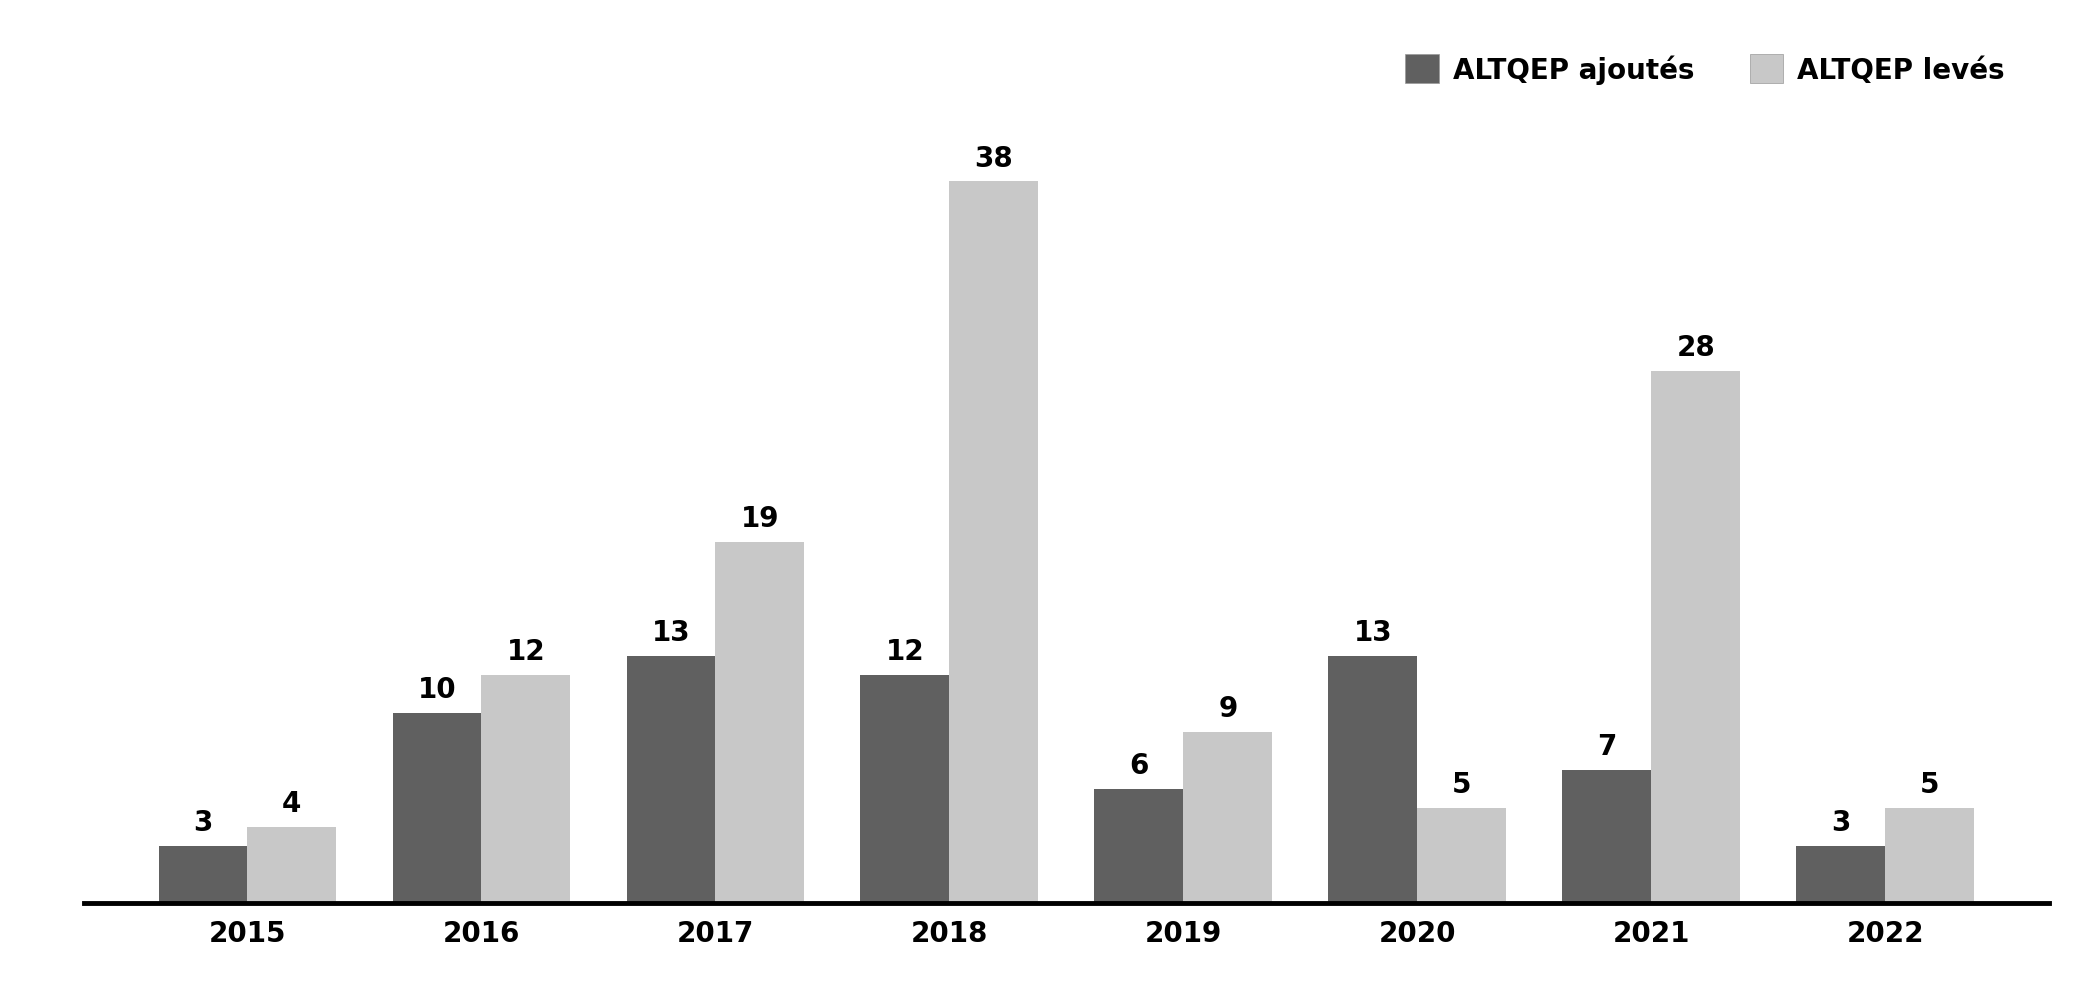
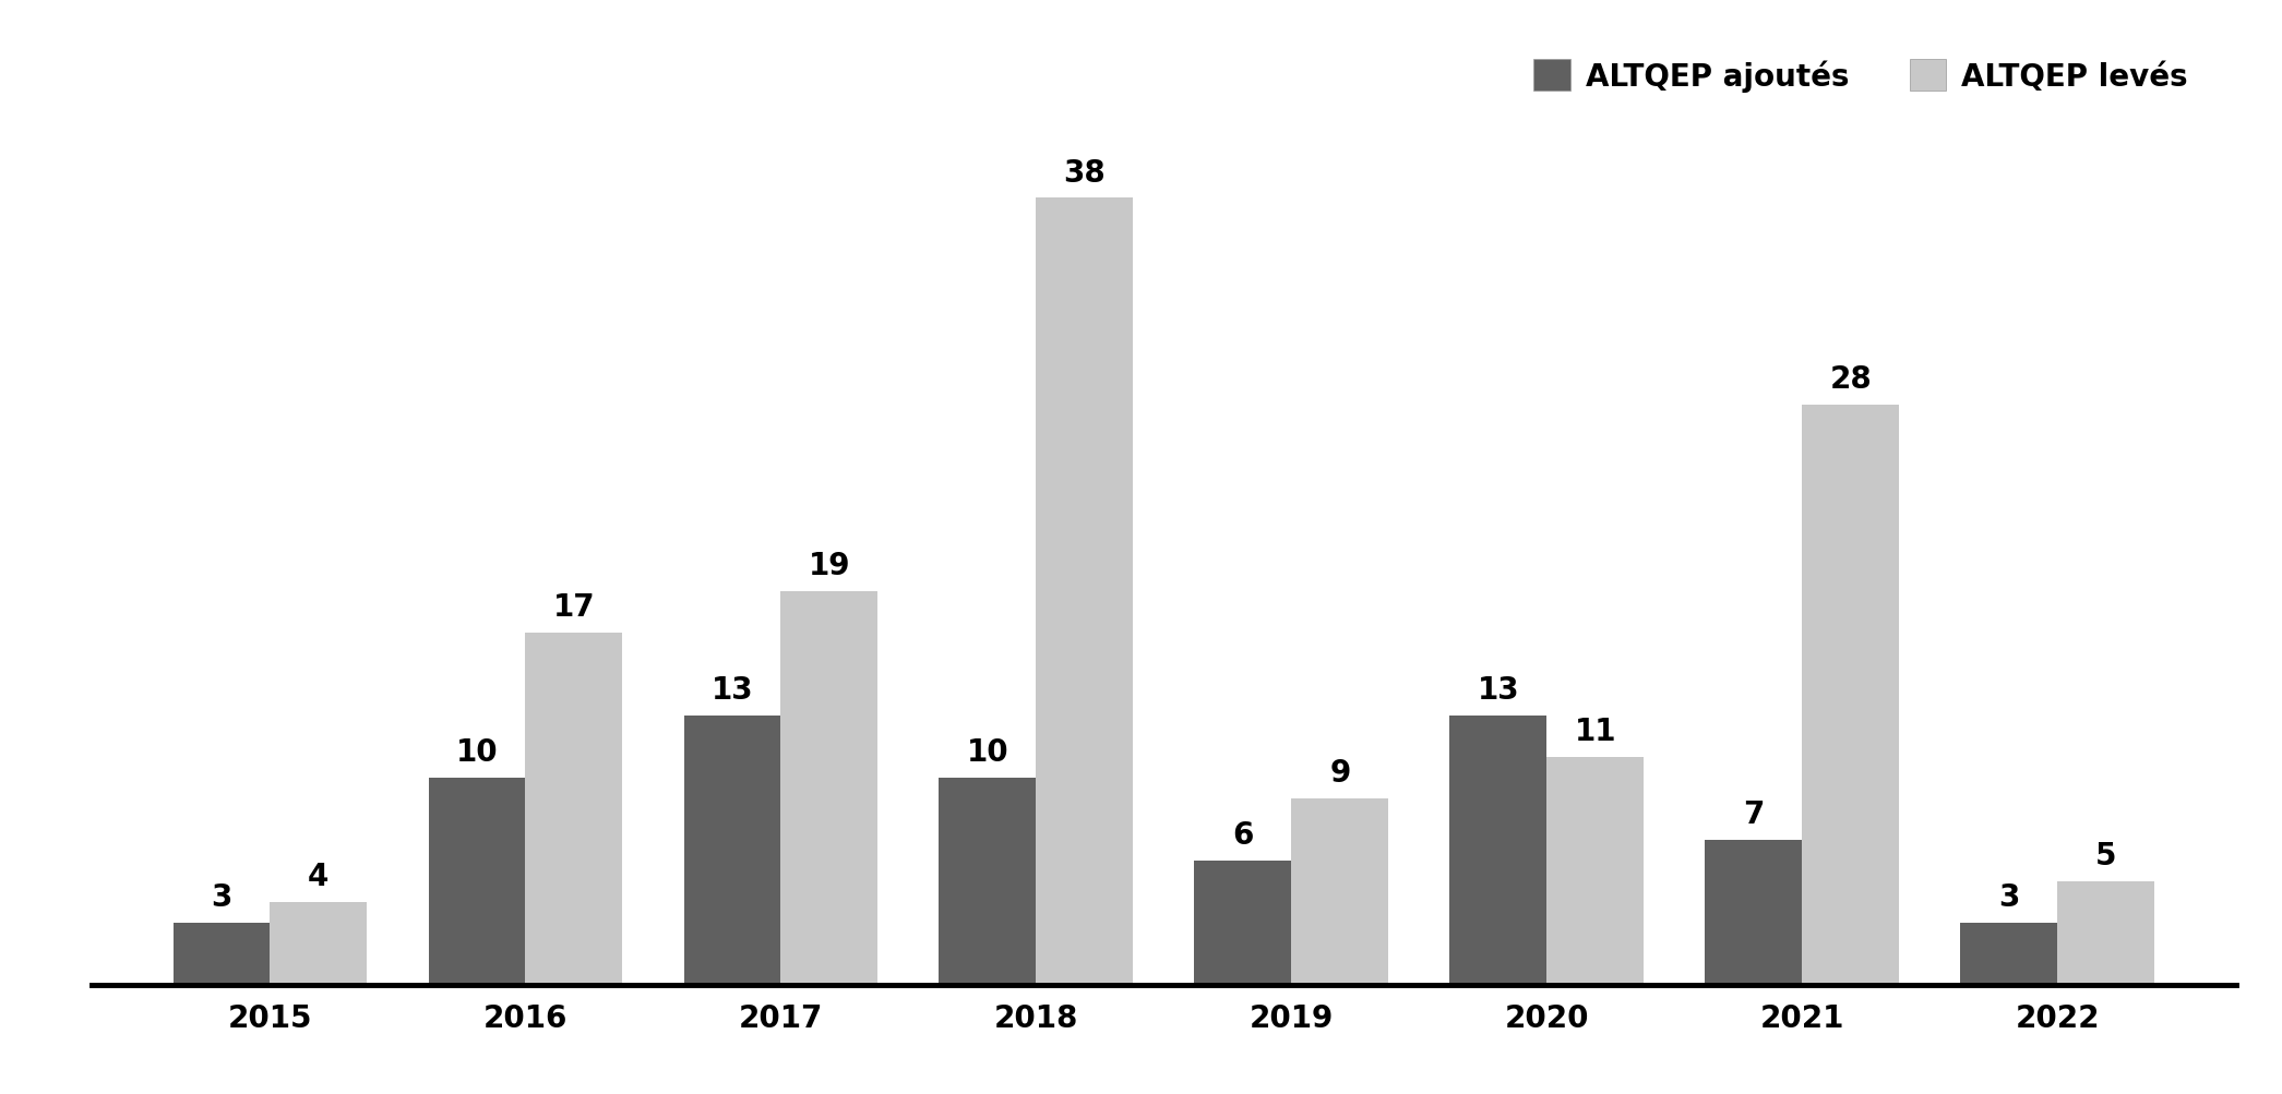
ALTQEP levés/2016: 12 -> 17
ALTQEP ajoutés/2018: 12 -> 10
ALTQEP levés/2020: 5 -> 11
